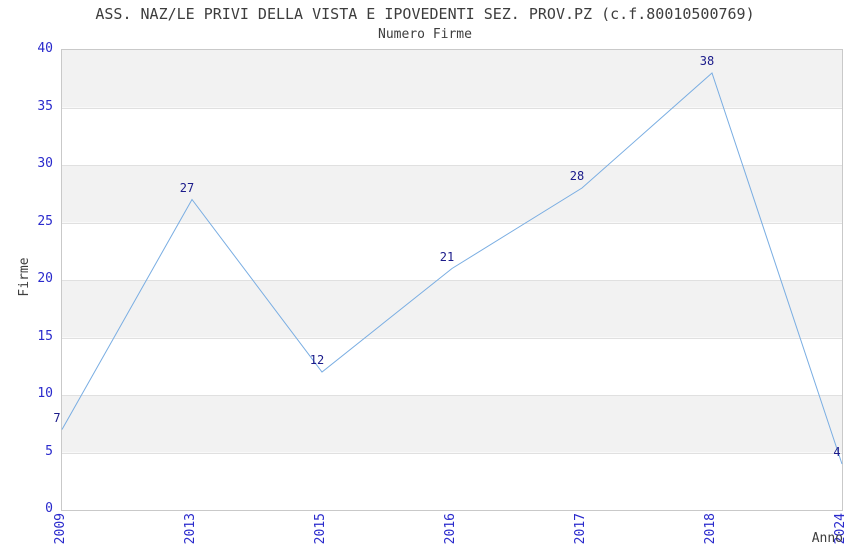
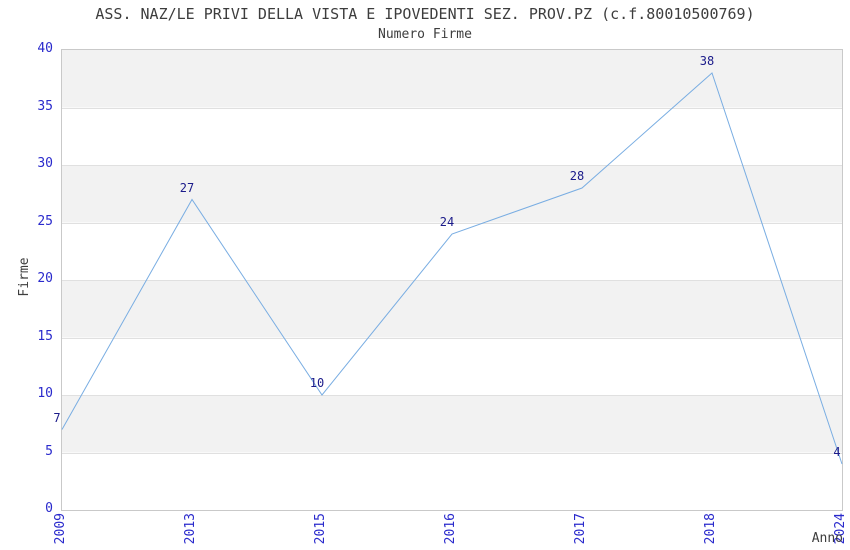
2015: 12 -> 10
2016: 21 -> 24
